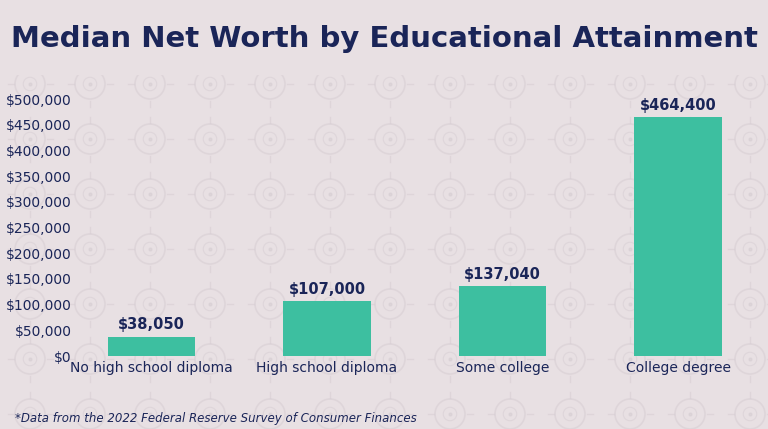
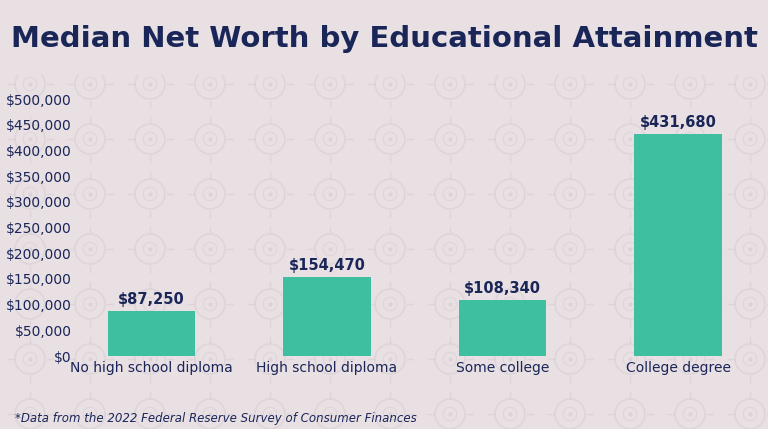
No high school diploma: $38,050 -> $87,250
High school diploma: $107,000 -> $154,470
Some college: $137,040 -> $108,340
College degree: $464,400 -> $431,680
